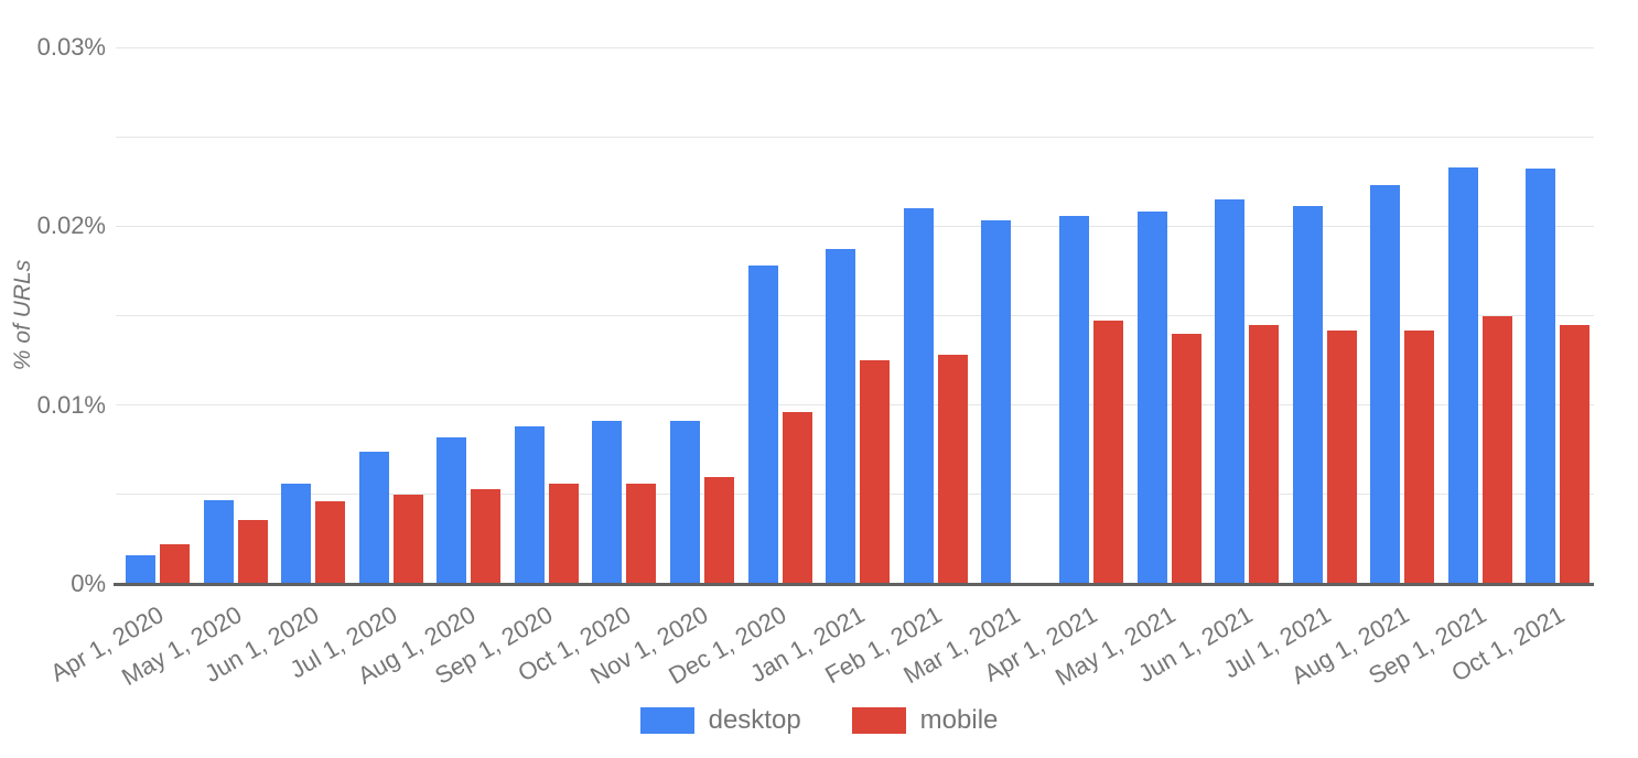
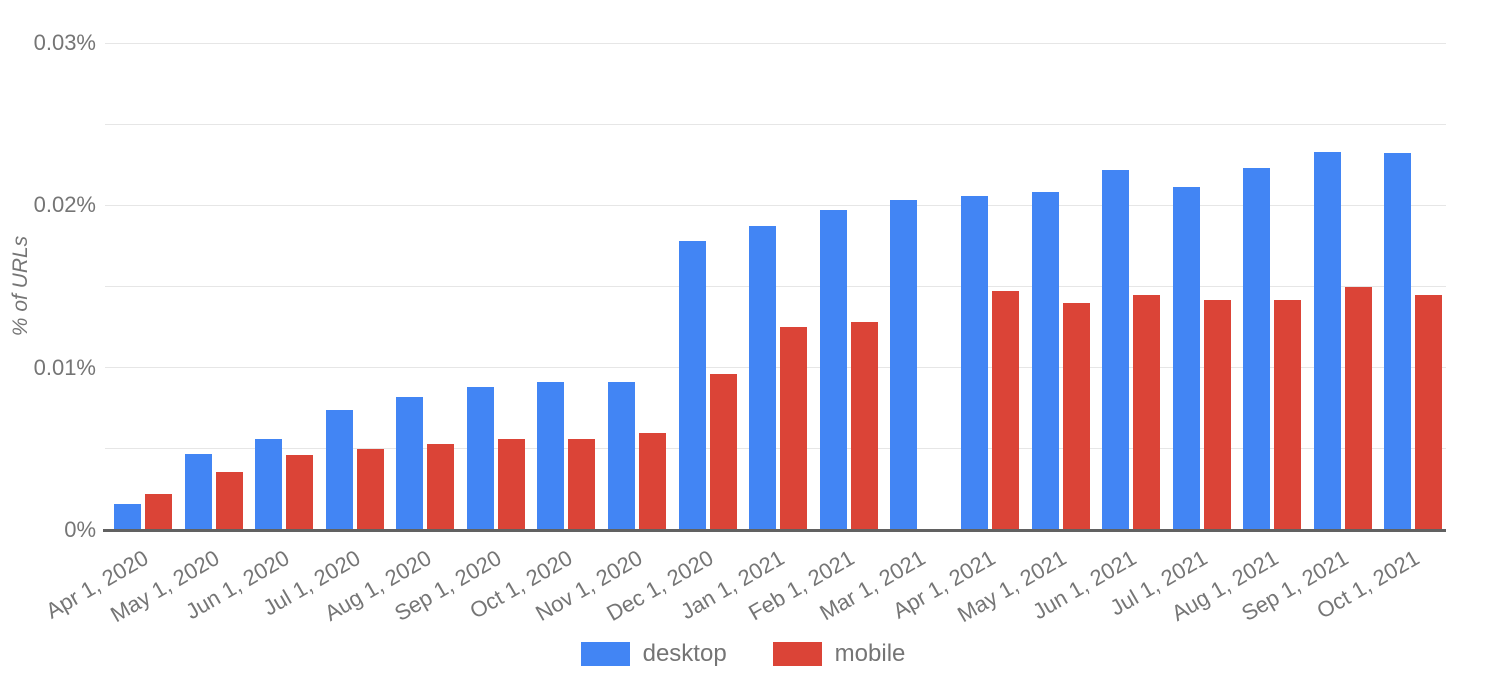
desktop/Feb 1, 2021: 0.0210% -> 0.0197%
desktop/Jun 1, 2021: 0.0215% -> 0.0222%
